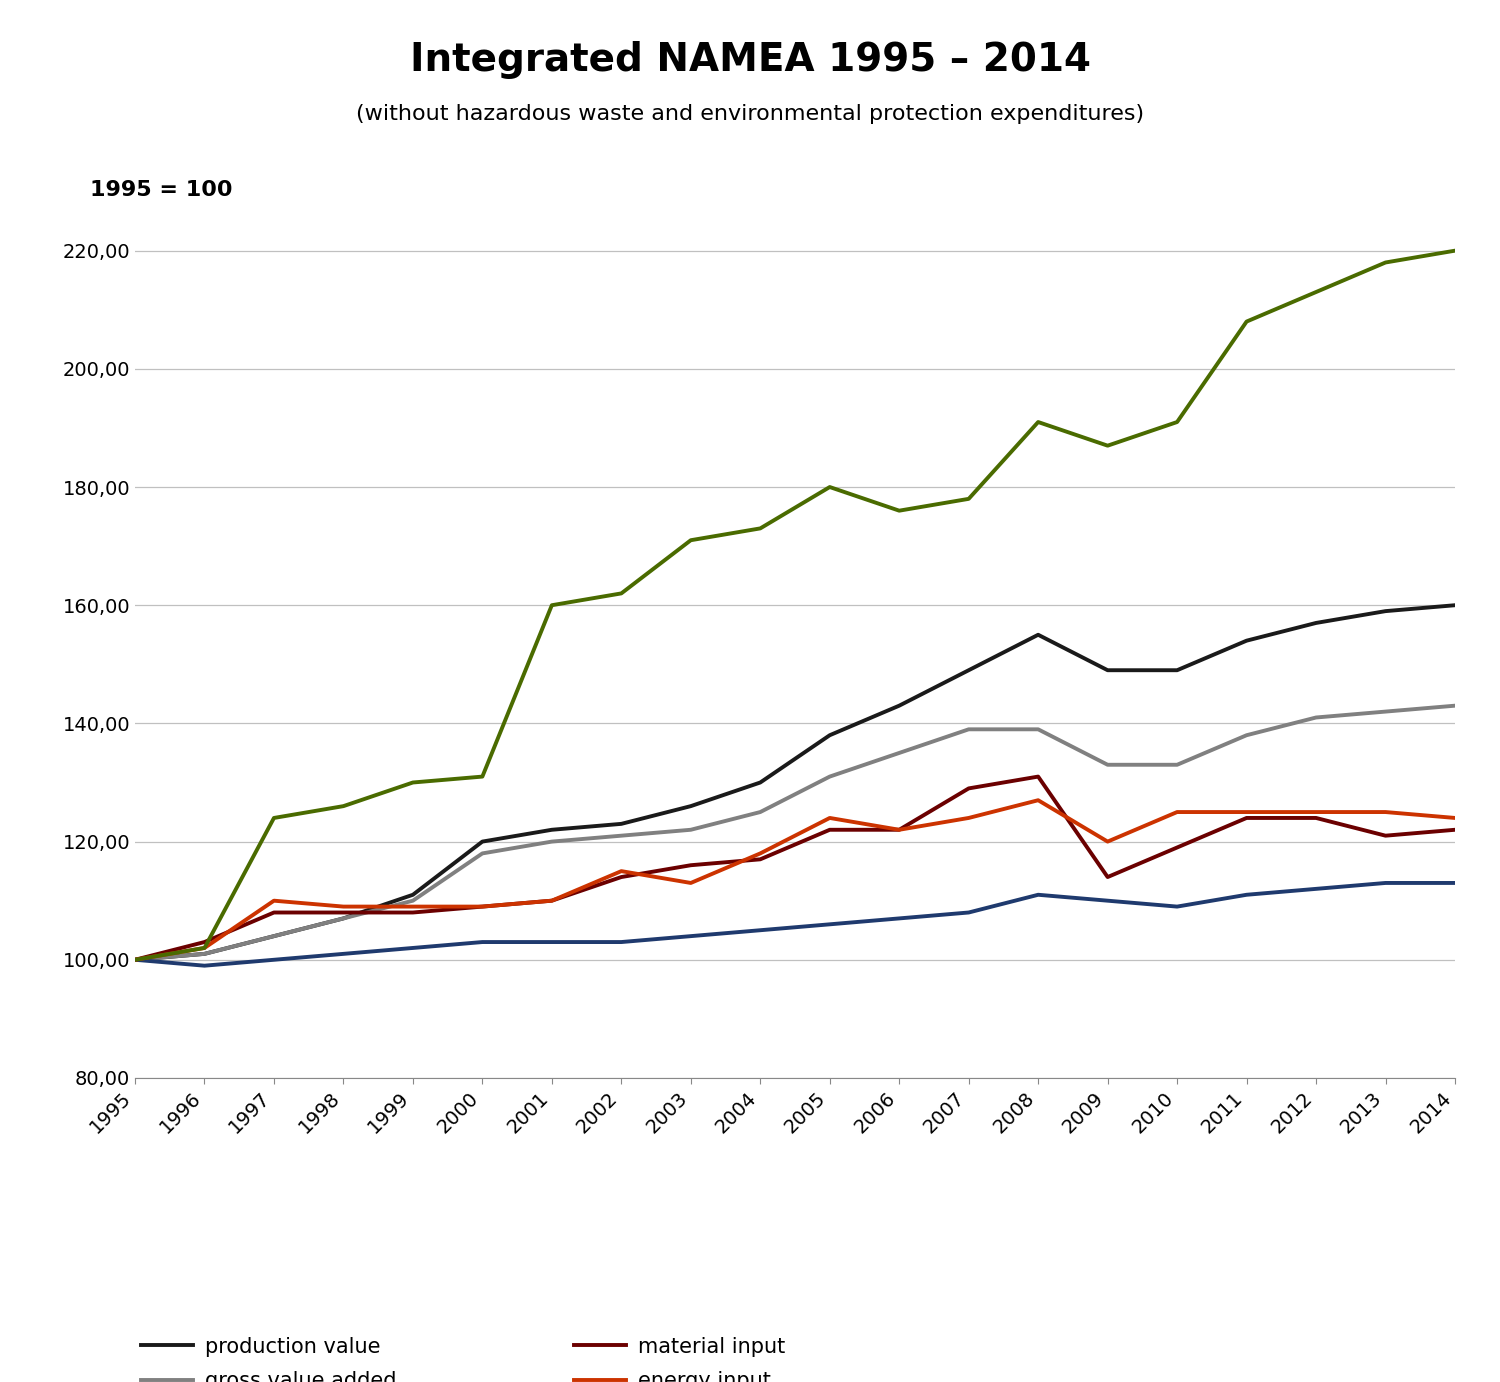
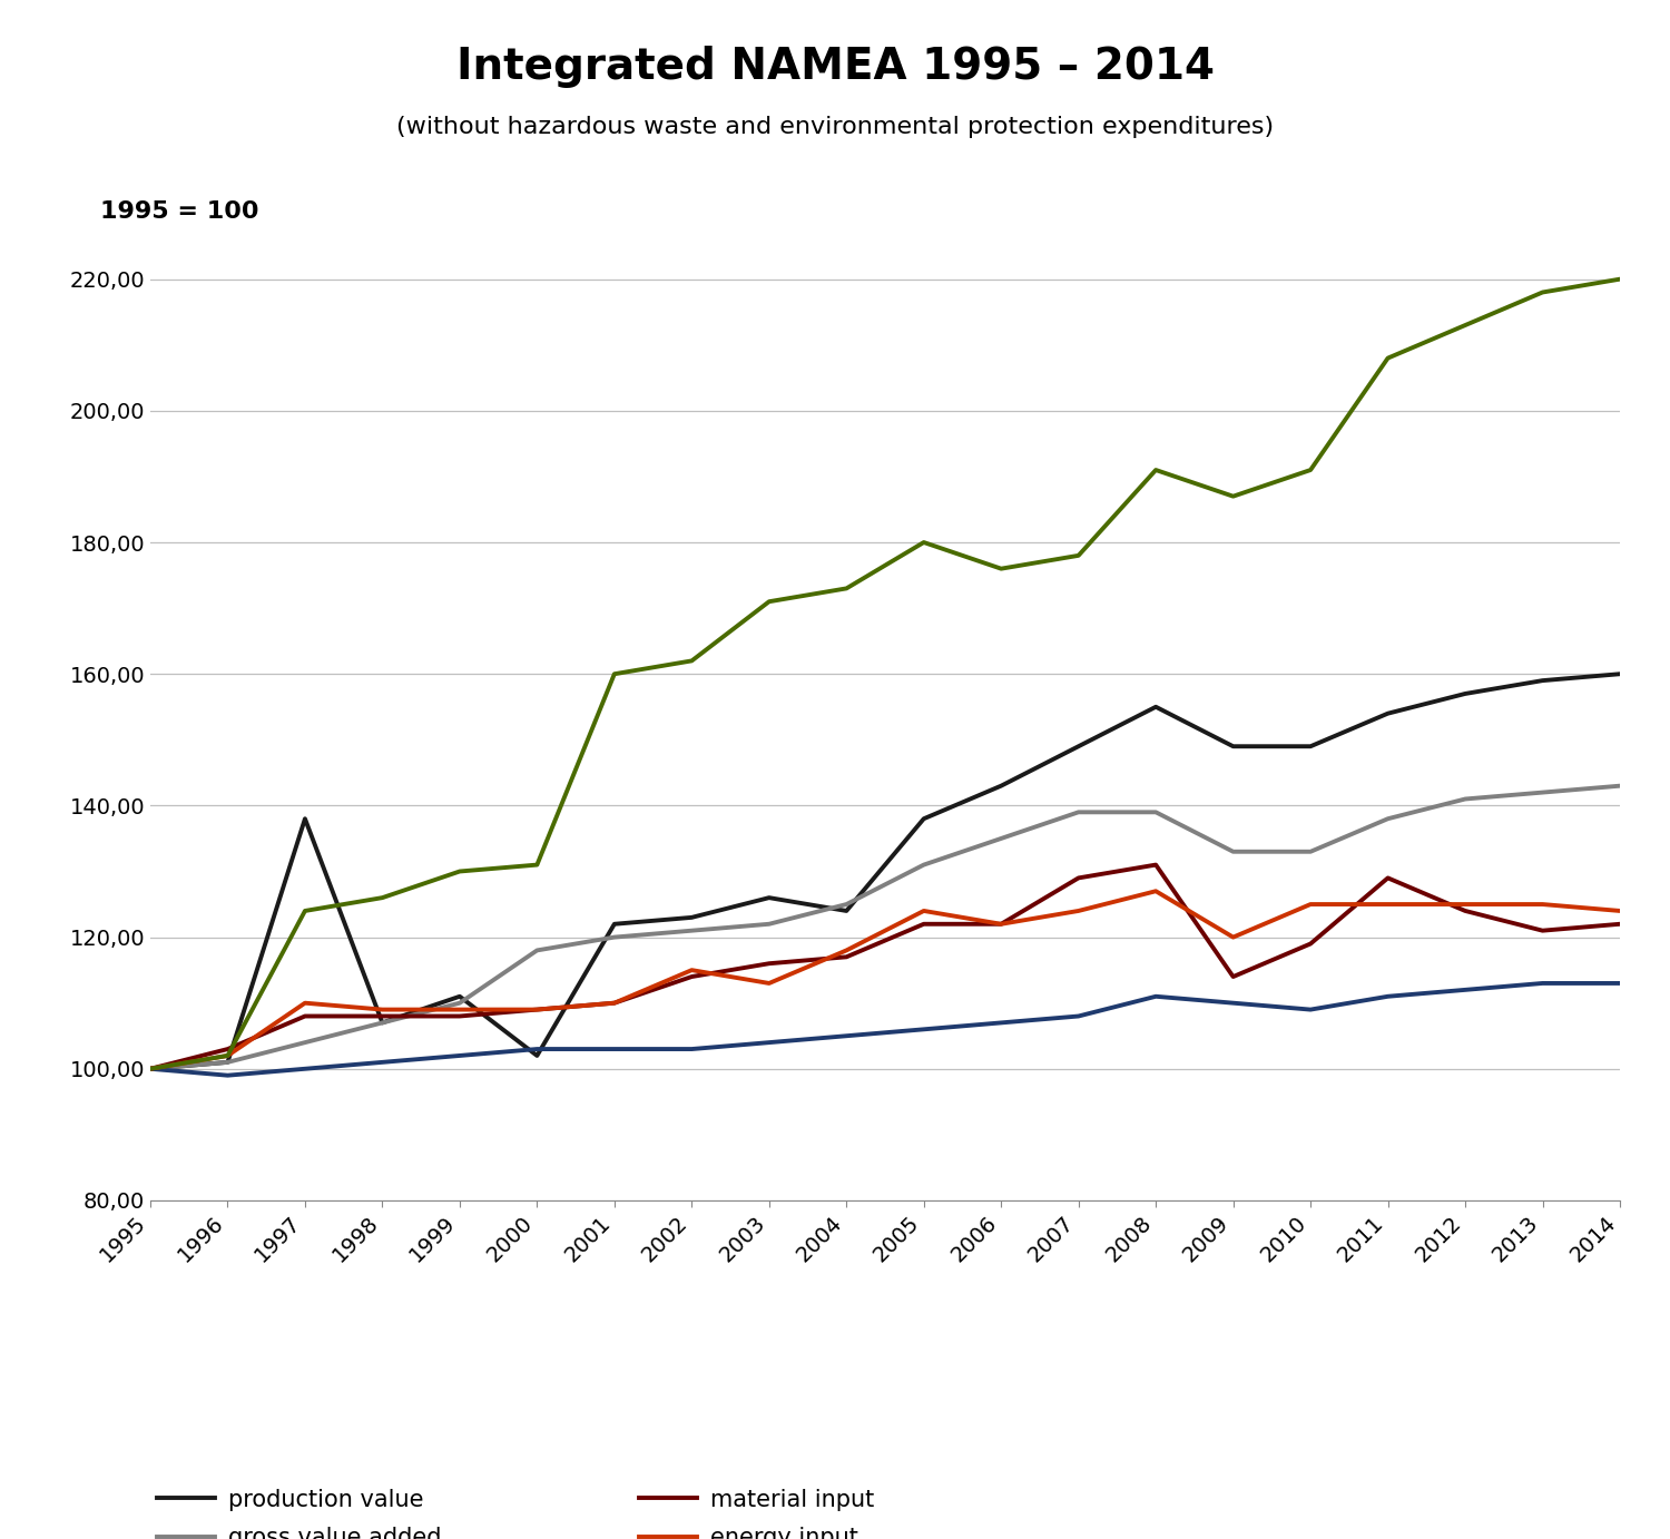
production value/1997: 104 -> 138
production value/2000: 120 -> 102
production value/2004: 130 -> 124
material input/2011: 124 -> 129
